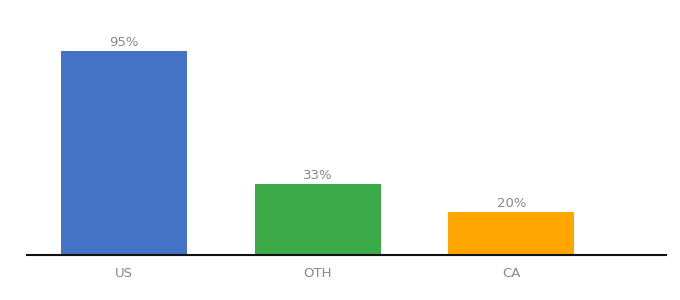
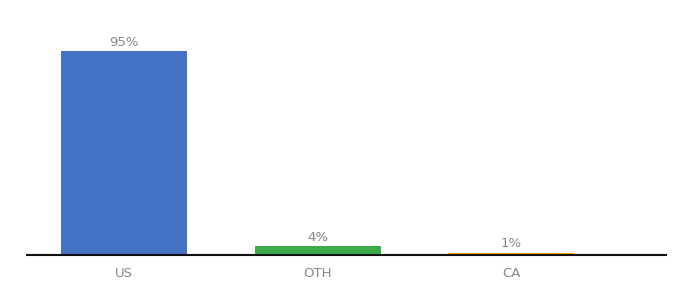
OTH: 33% -> 4%
CA: 20% -> 1%
